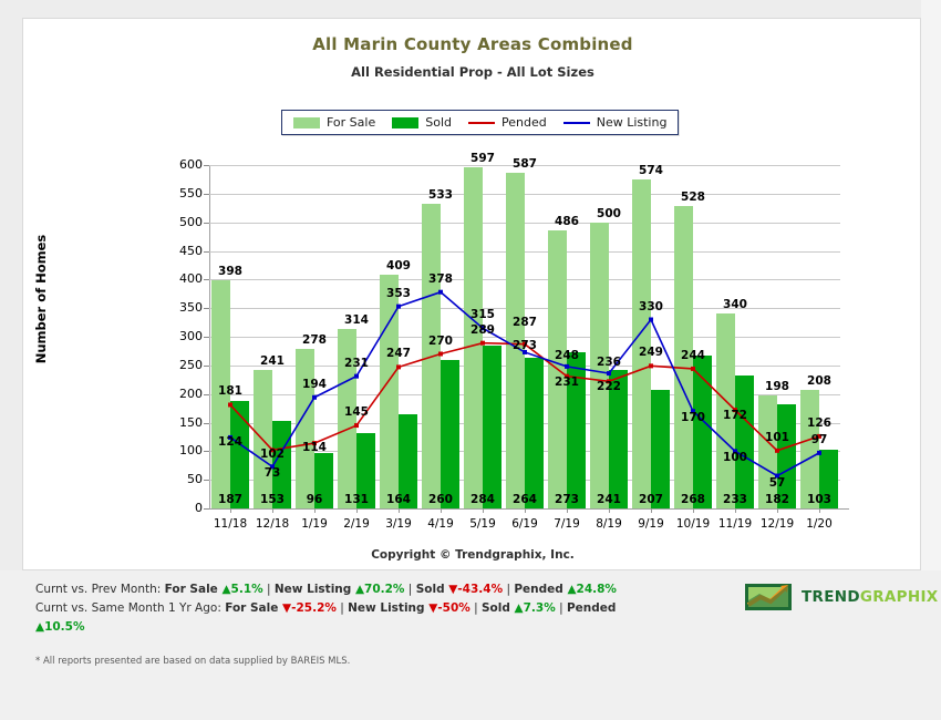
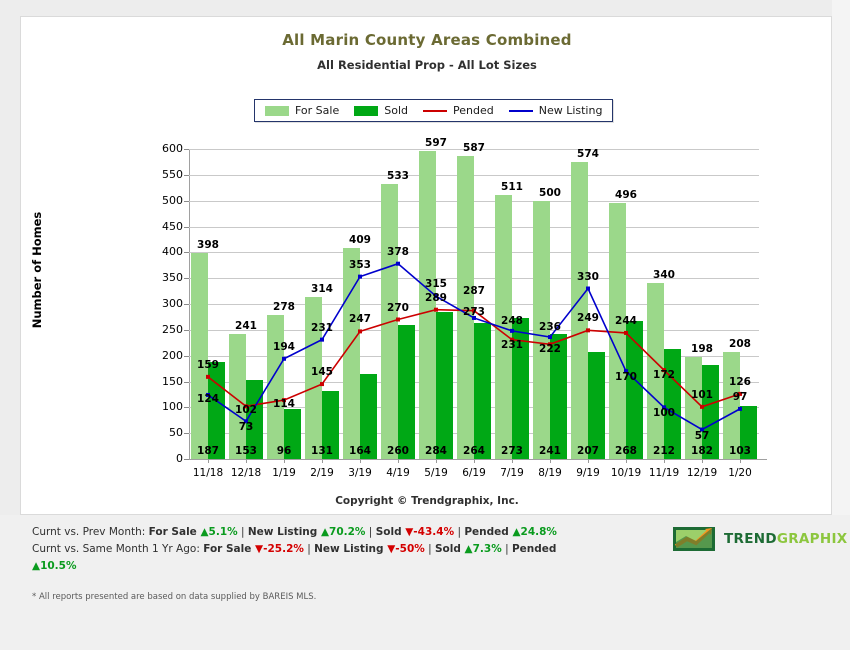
Pended/11/18: 181 -> 159
For Sale/7/19: 486 -> 511
For Sale/10/19: 528 -> 496
Sold/11/19: 233 -> 212
